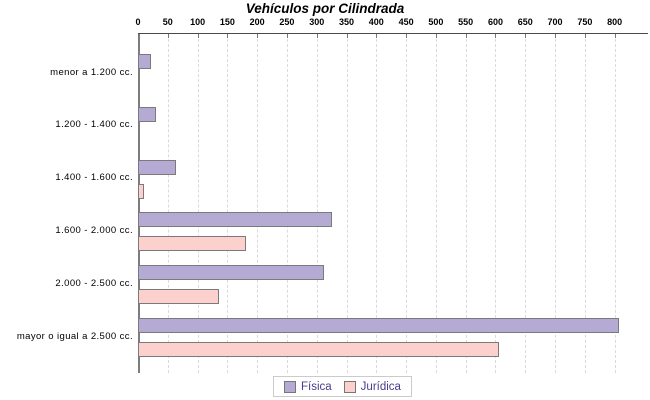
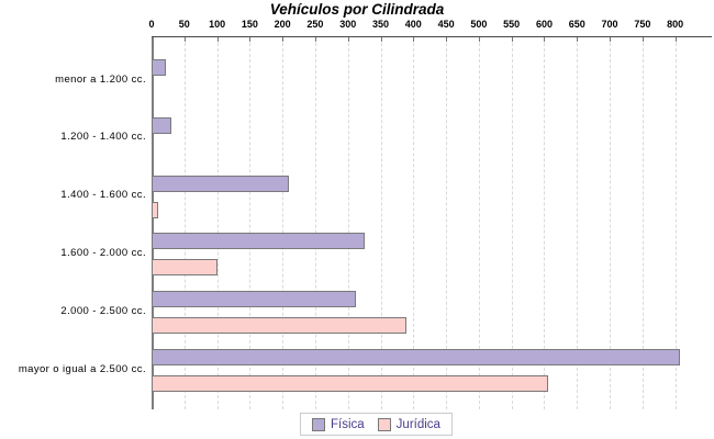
Física/1.400 - 1.600 cc.: 60 -> 210
Jurídica/1.600 - 2.000 cc.: 180 -> 100
Jurídica/2.000 - 2.500 cc.: 140 -> 390
